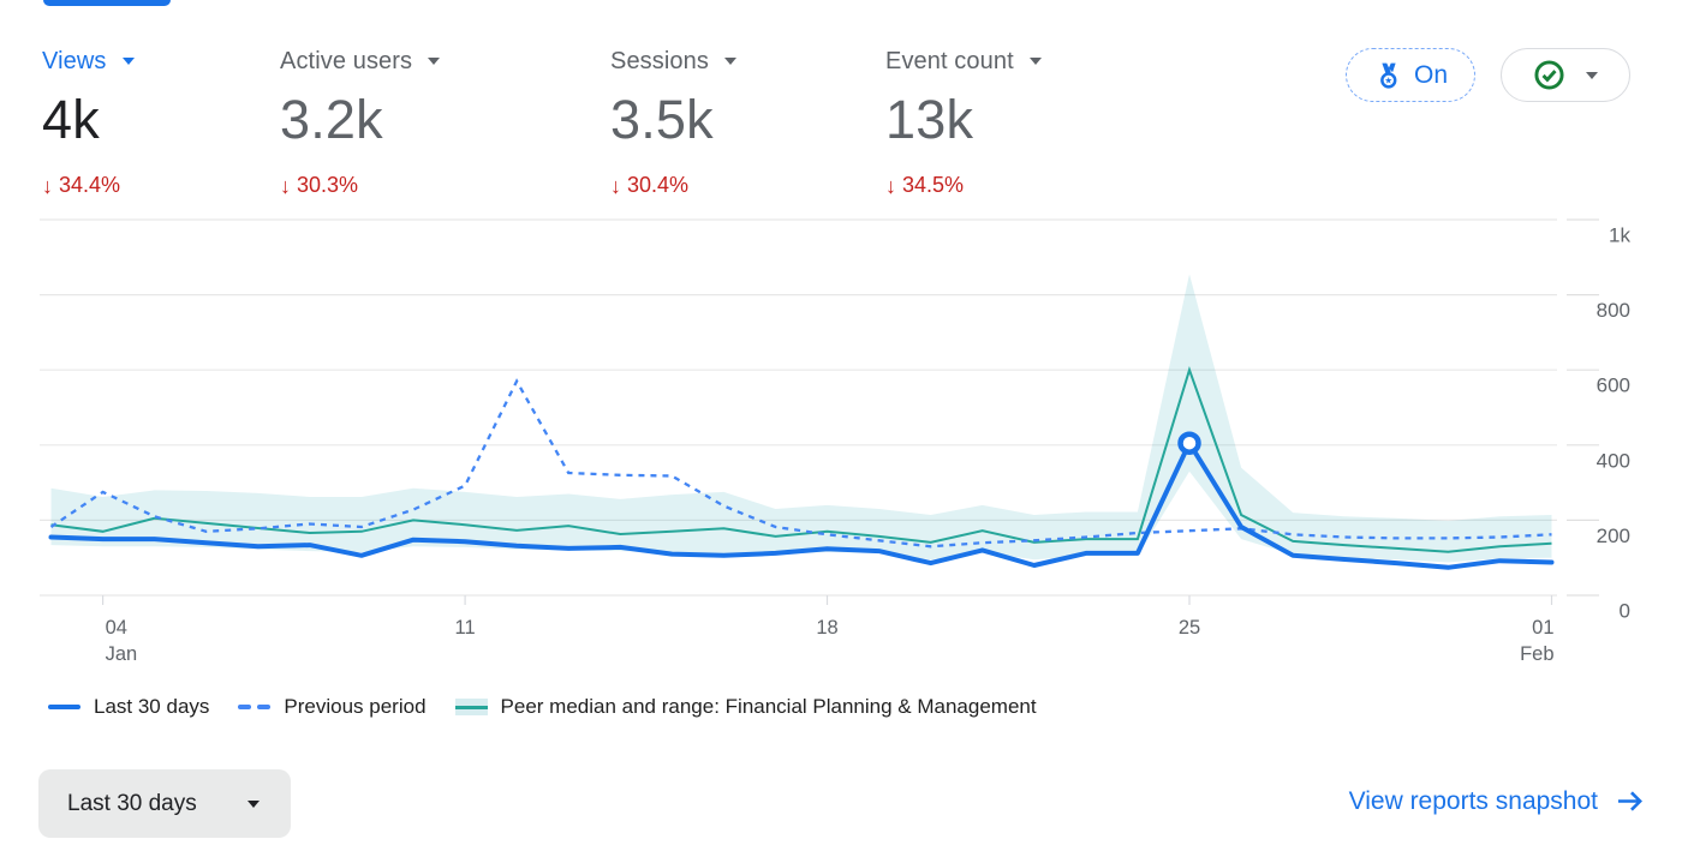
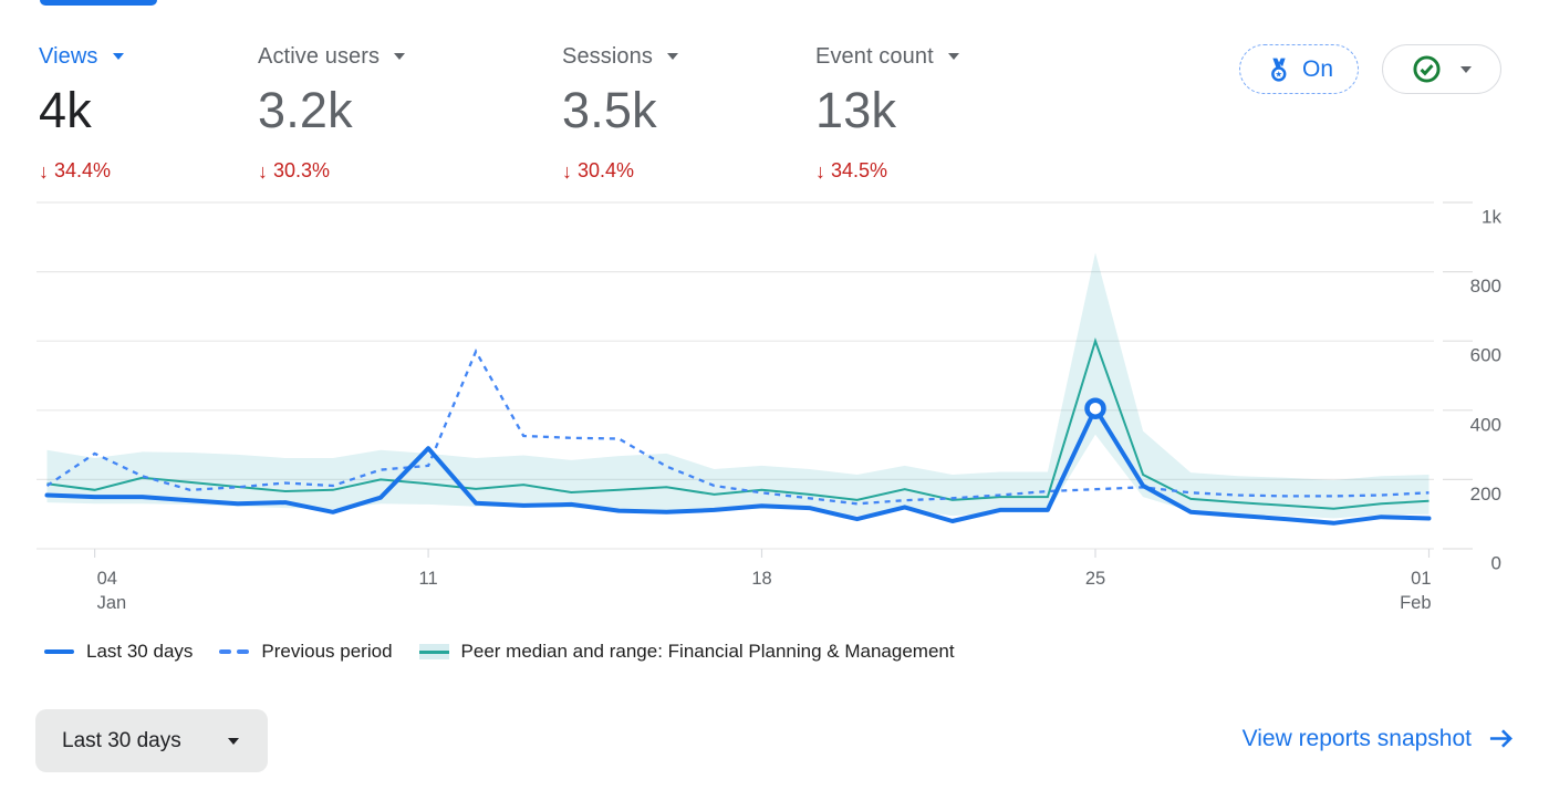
Last 30 days/Jan 11: 140 -> 290
Previous period/Jan 11: 290 -> 240
